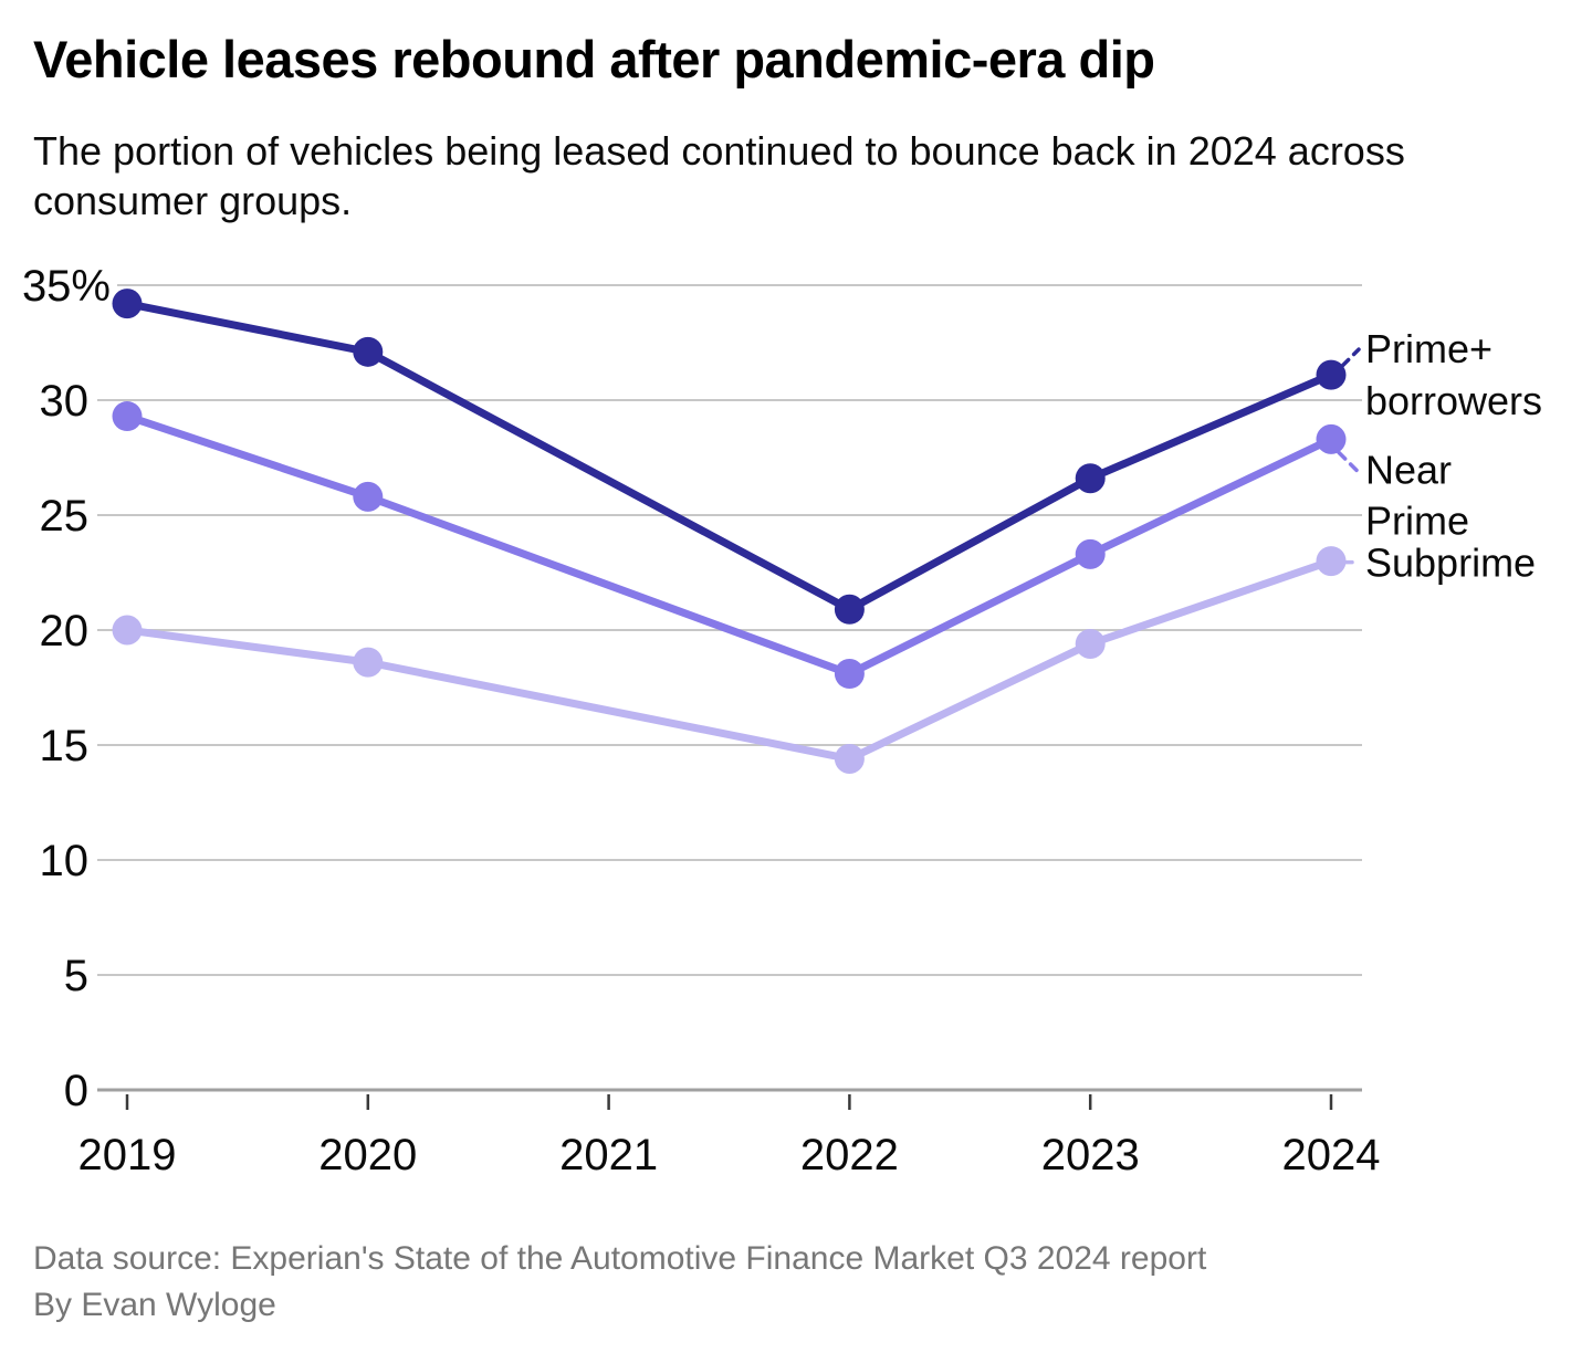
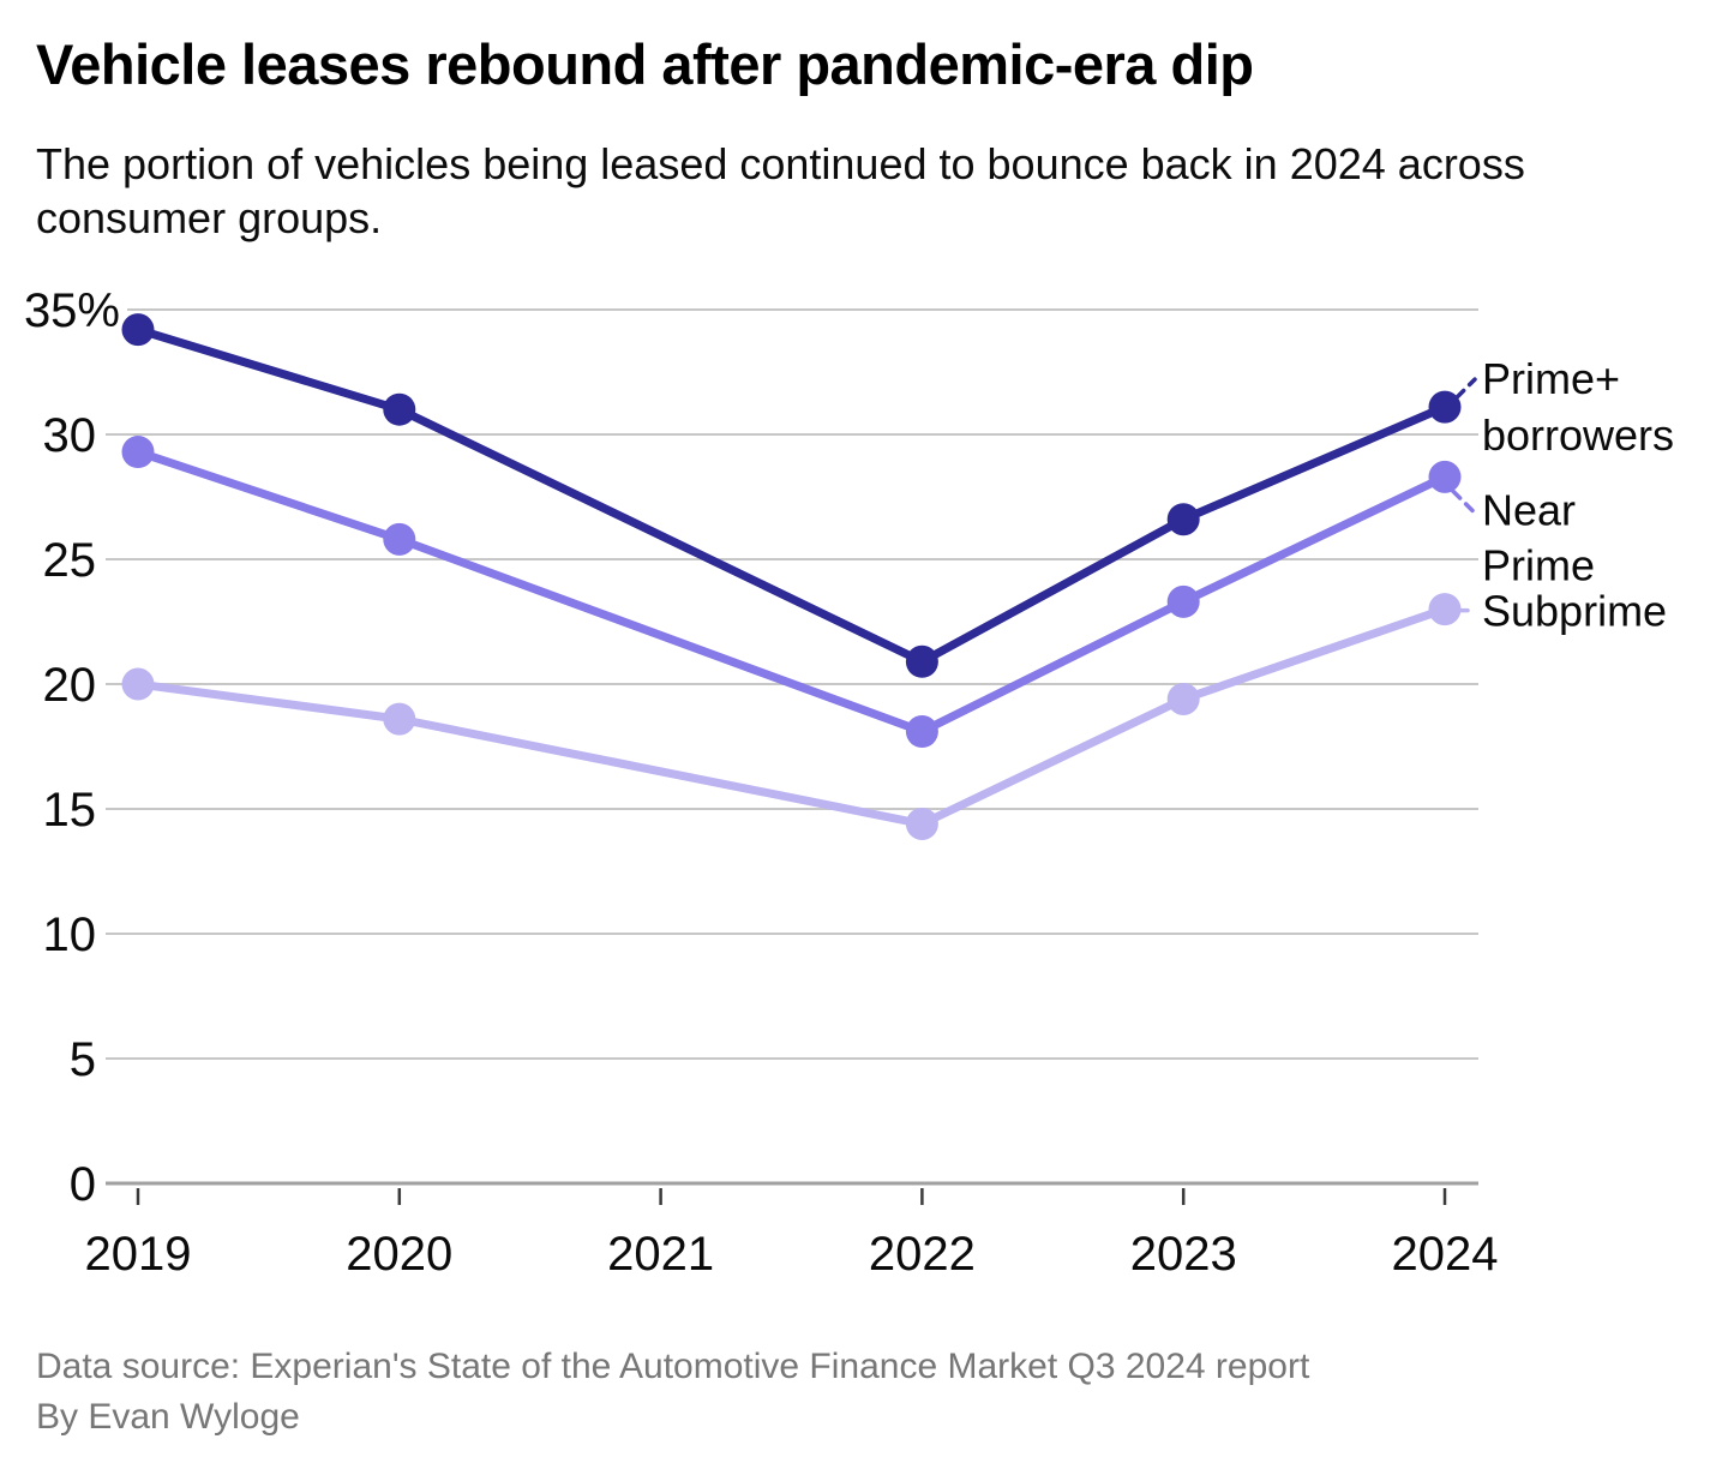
Prime+ borrowers/2020: 32.1 -> 31.0
